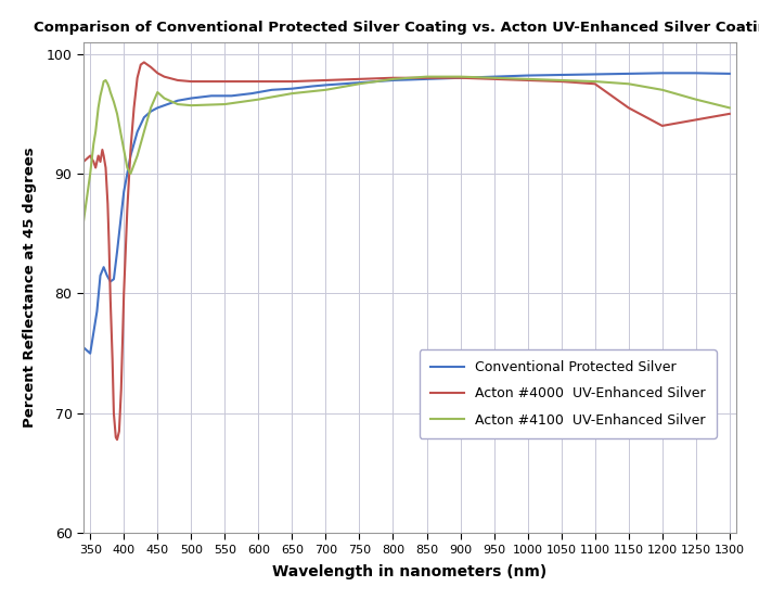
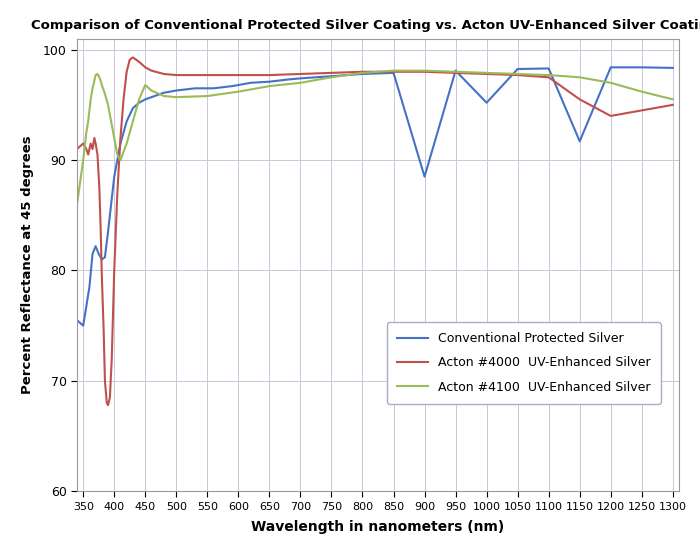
Conventional Protected Silver/900: 98.0 -> 88.5
Conventional Protected Silver/1000: 98.2 -> 95.2
Conventional Protected Silver/1150: 98.3 -> 91.7
